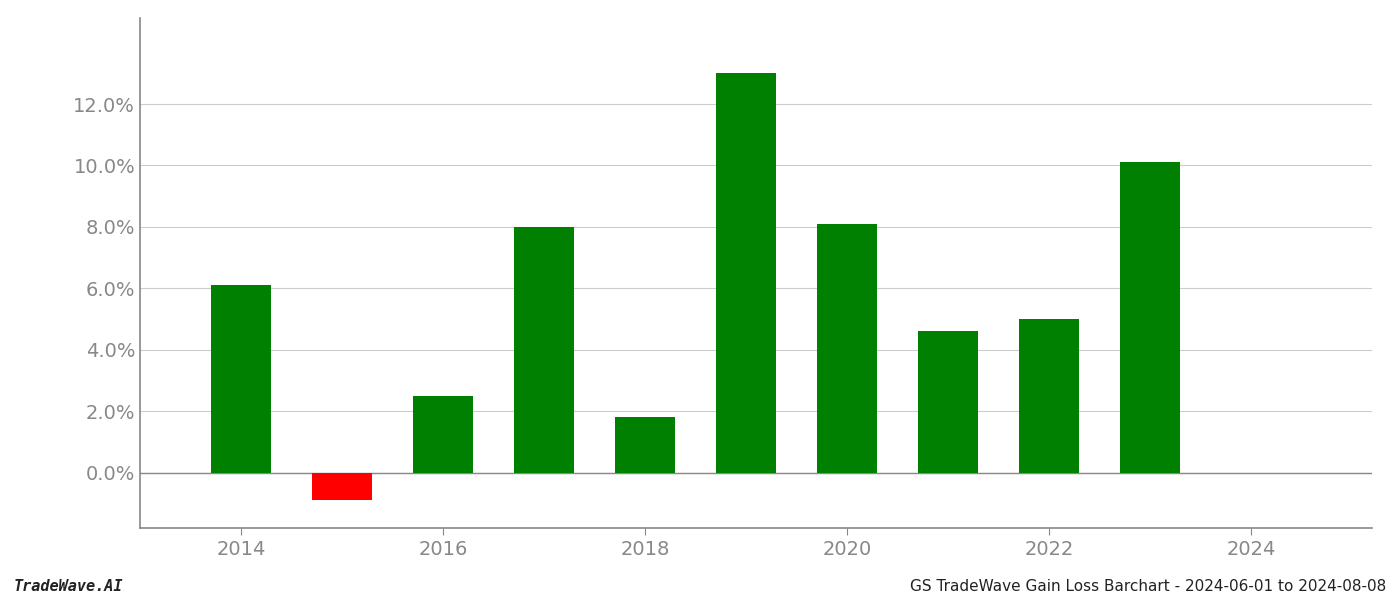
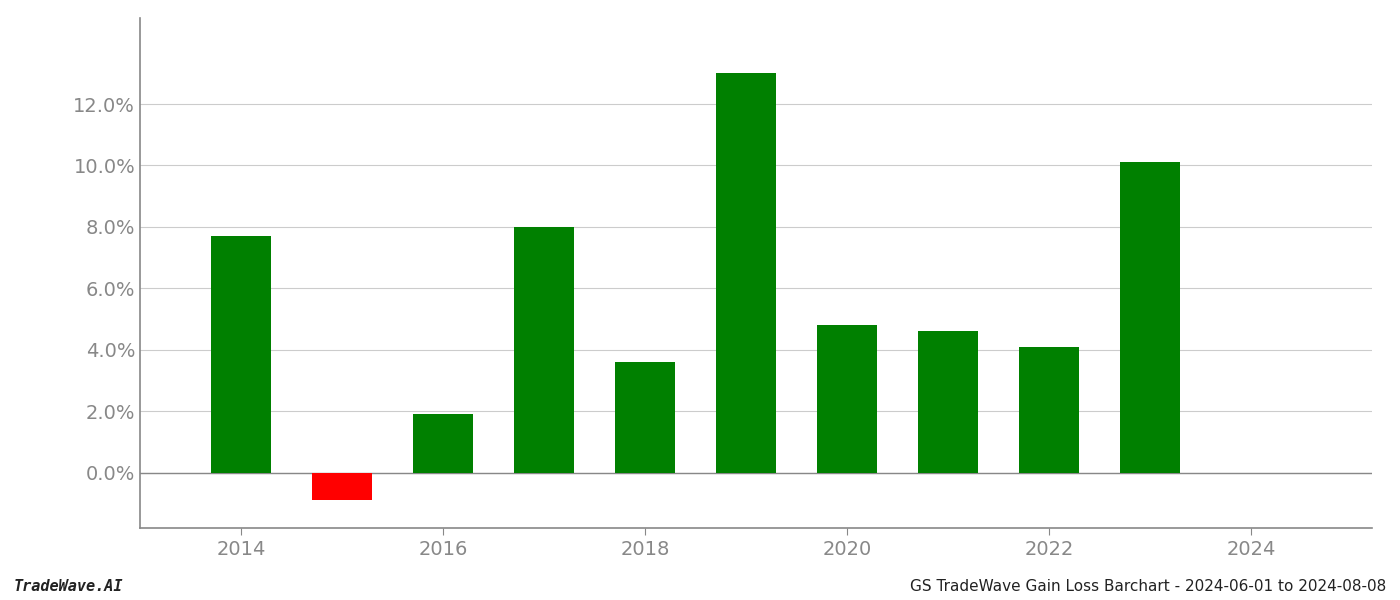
2014: 6.1% -> 7.7%
2016: 2.5% -> 1.9%
2018: 1.8% -> 3.6%
2020: 8.1% -> 4.8%
2022: 5.0% -> 4.1%
